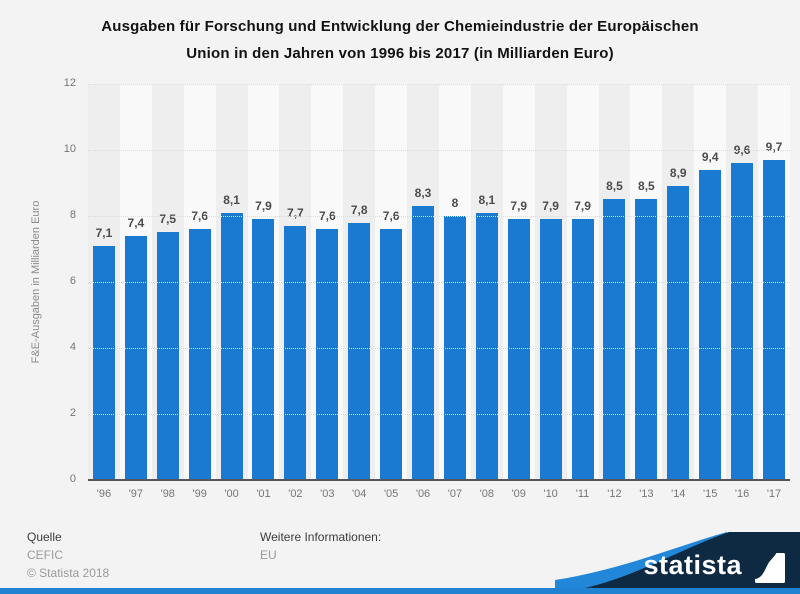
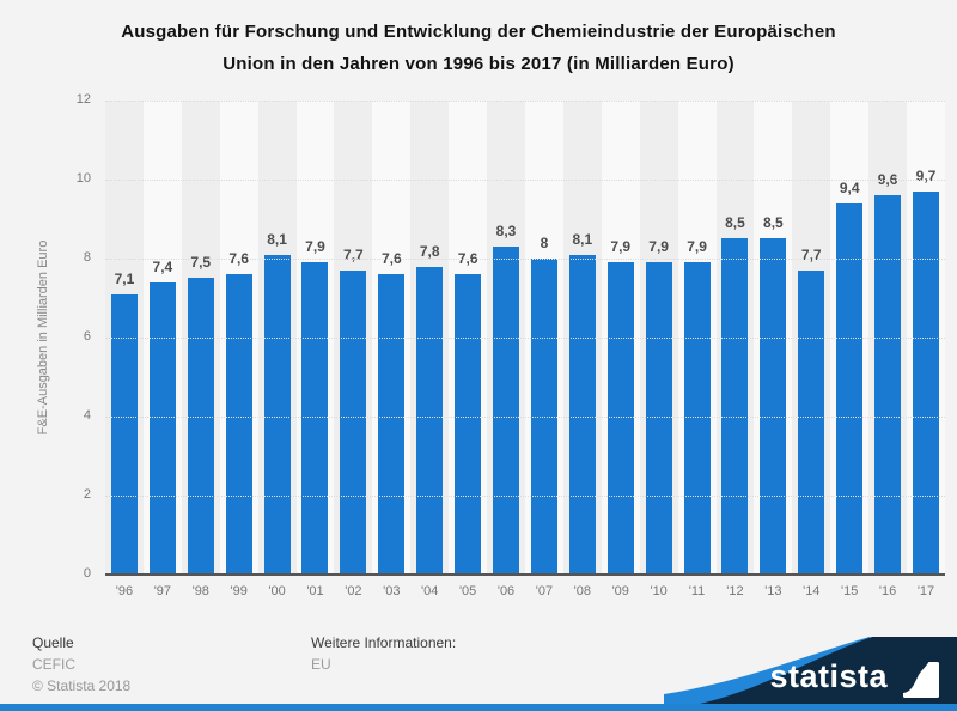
'14: 8,9 -> 7,7
